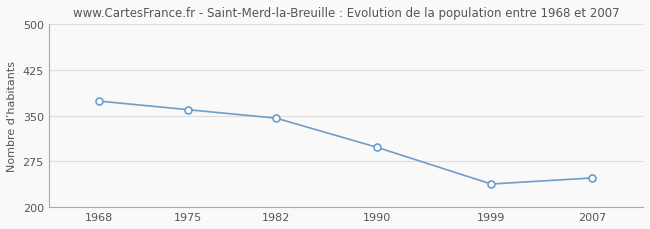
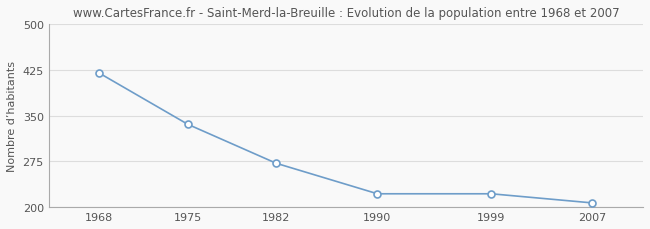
1968: 374 -> 420
1975: 360 -> 336
1982: 346 -> 272
1990: 298 -> 222
1999: 238 -> 222
2007: 248 -> 207
